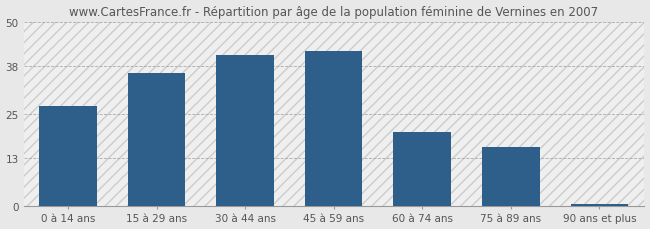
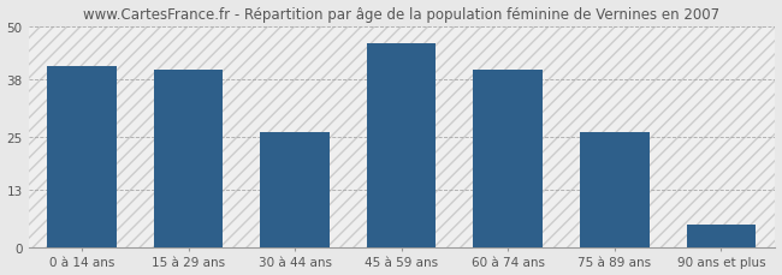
0 à 14 ans: 27.0 -> 41.0
15 à 29 ans: 36.0 -> 40.0
30 à 44 ans: 41.0 -> 26.0
45 à 59 ans: 42.0 -> 46.0
60 à 74 ans: 20.0 -> 40.0
75 à 89 ans: 16.0 -> 26.0
90 ans et plus: 0.5 -> 5.0
